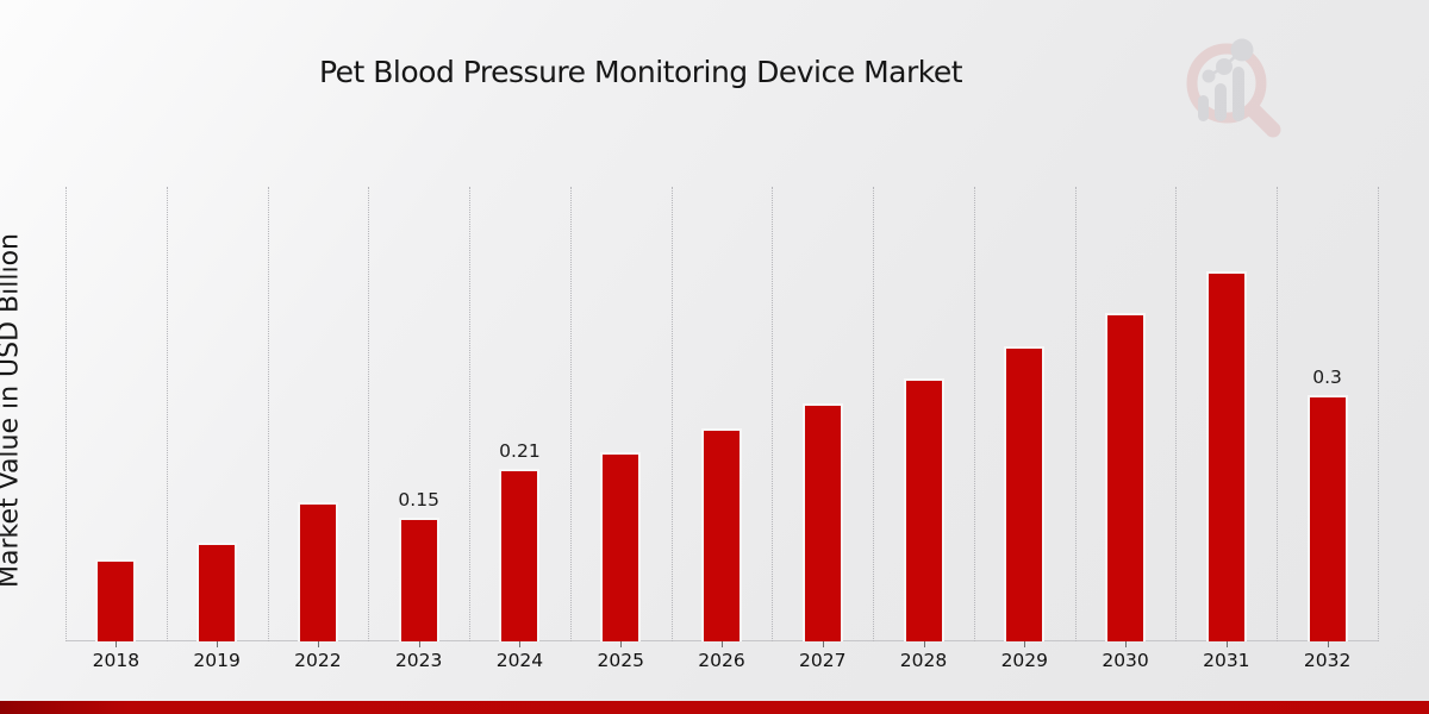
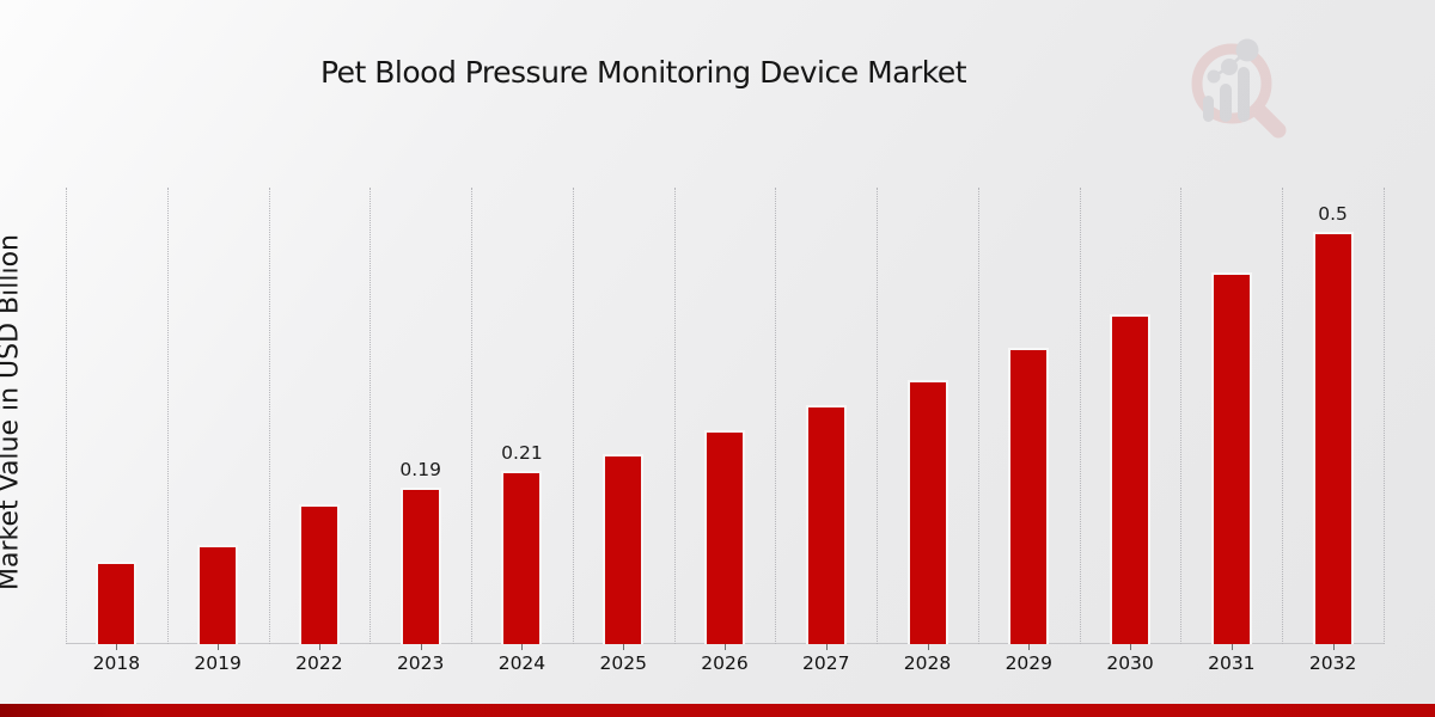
2023: 0.15 -> 0.19
2032: 0.3 -> 0.5
